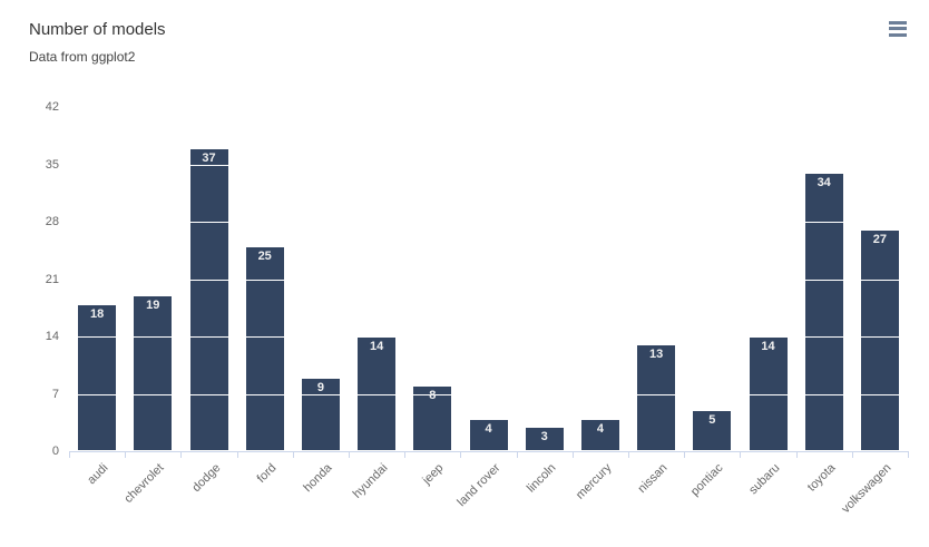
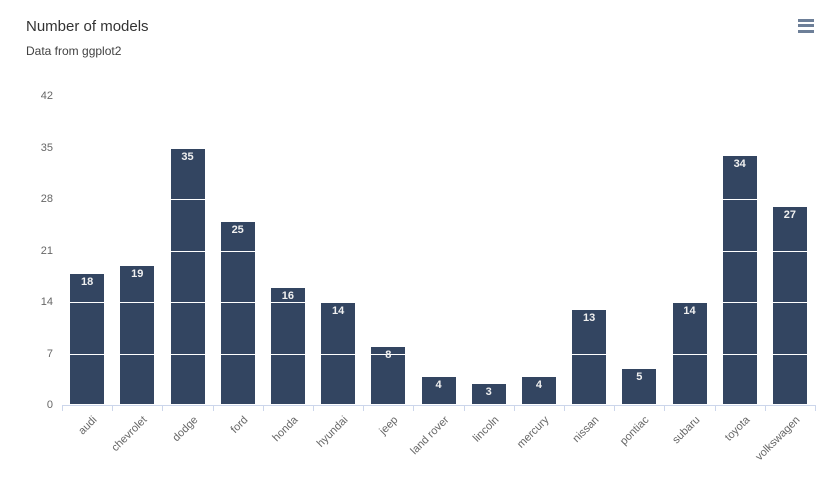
dodge: 37 -> 35
honda: 9 -> 16
